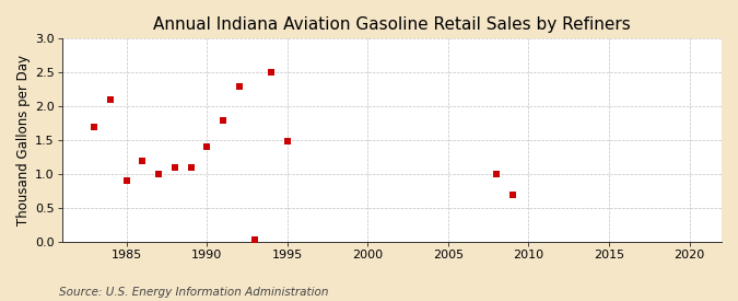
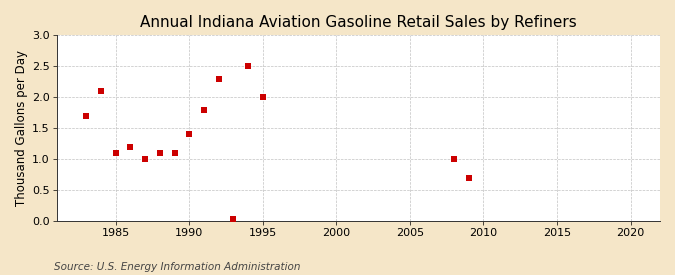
1985: 0.90 -> 1.10
1995: 1.48 -> 2.00
